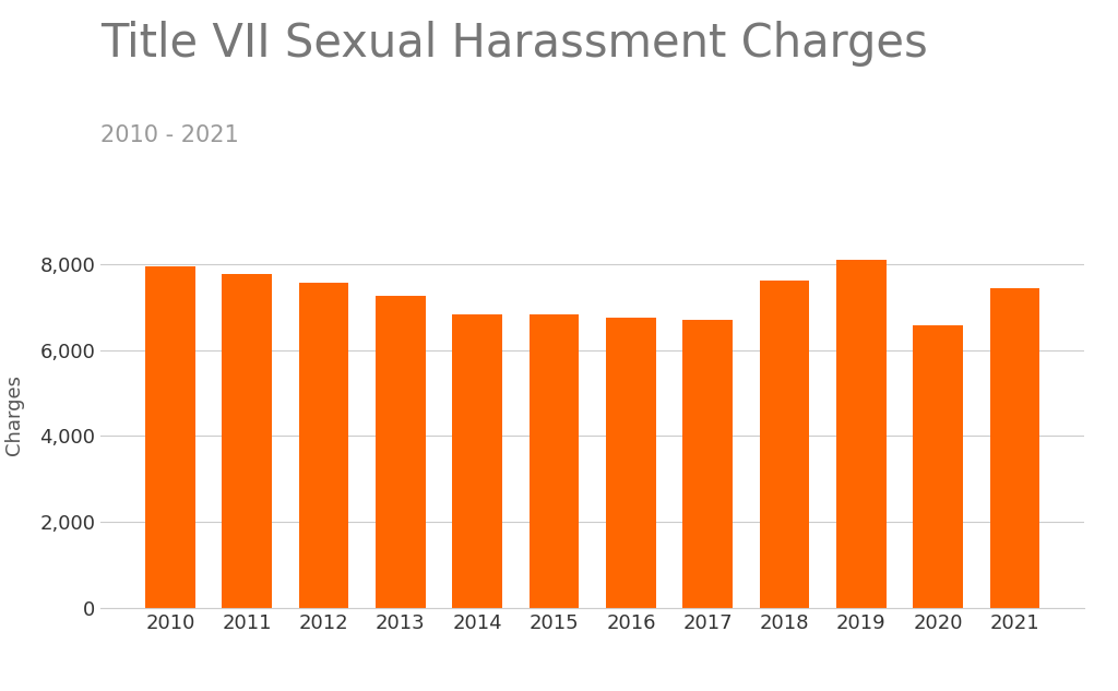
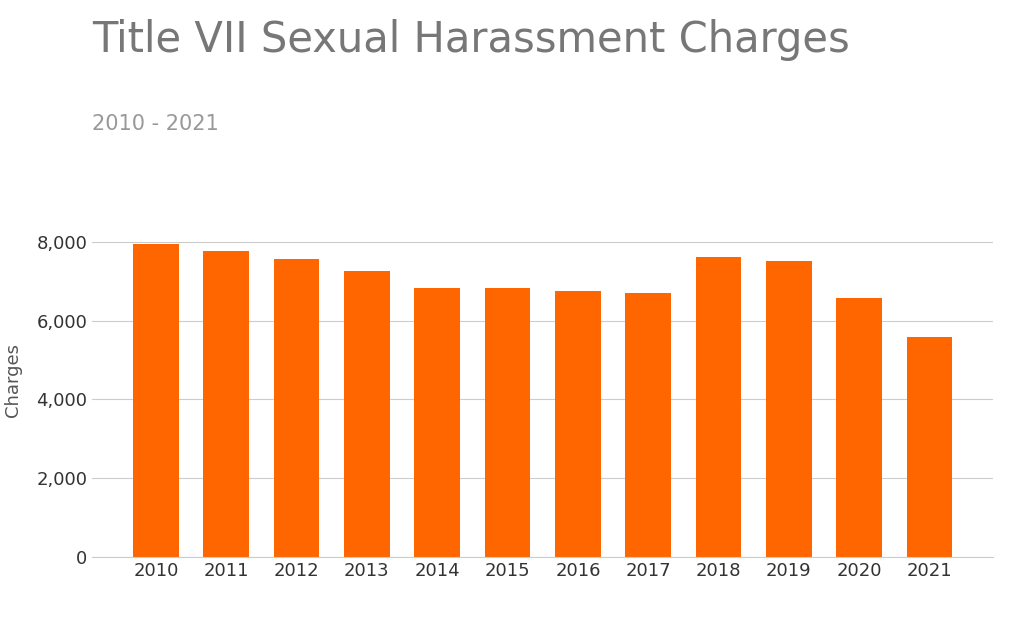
2019: 8,100 -> 7,510
2021: 7,450 -> 5,580
